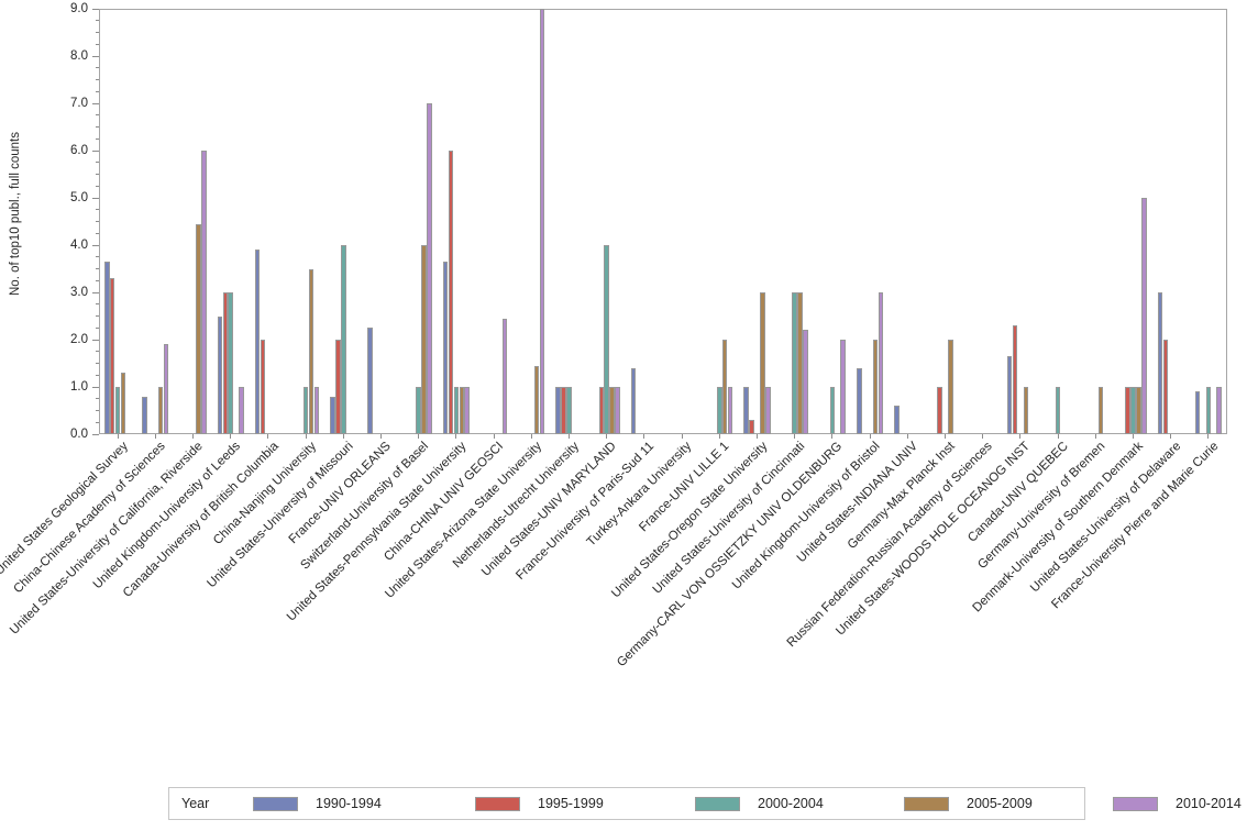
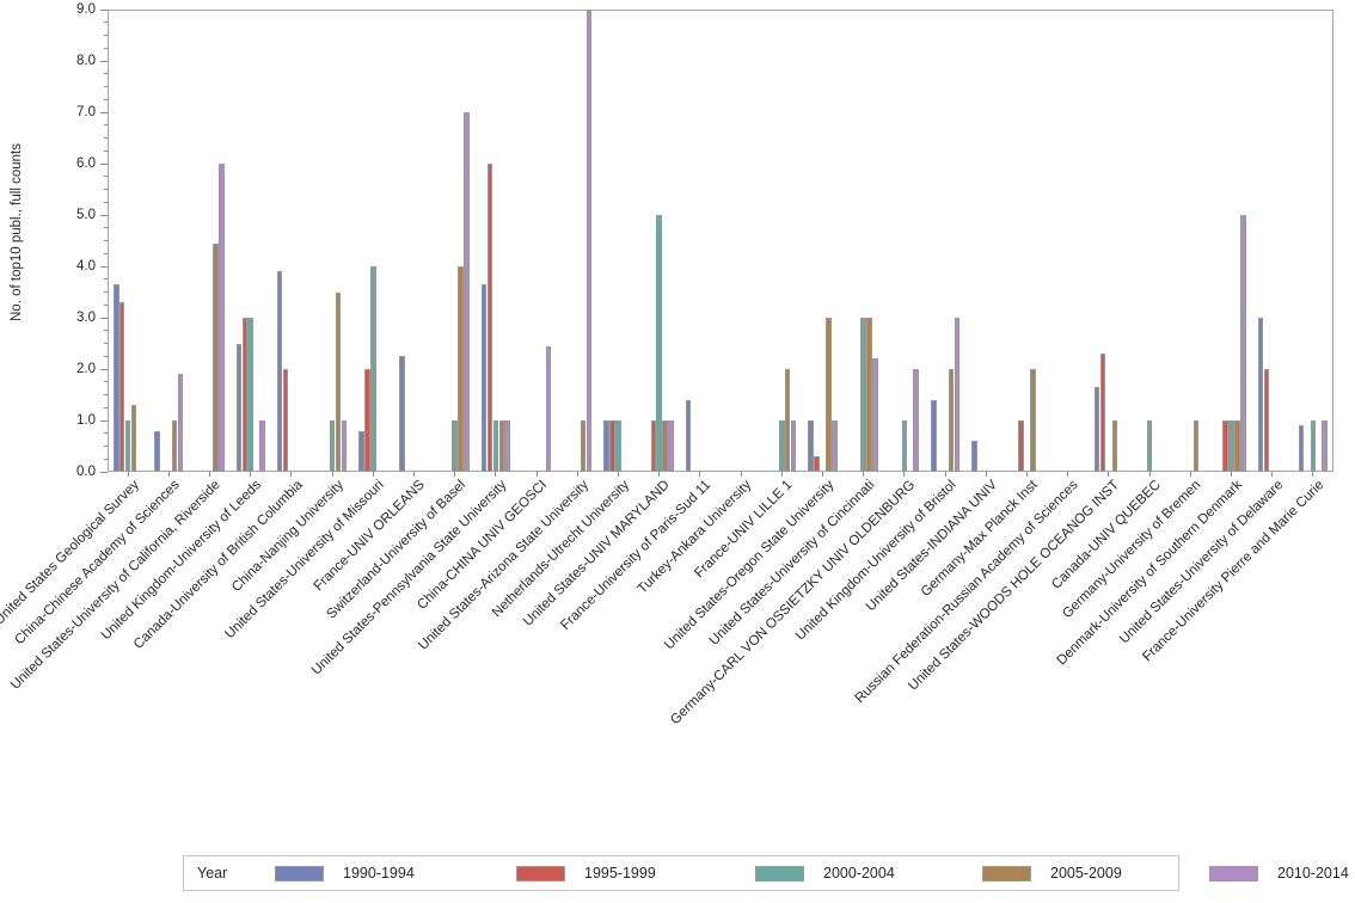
2005-2009/United States-Arizona State University: 1.4 -> 1.0
2000-2004/United States-UNIV MARYLAND: 4 -> 5
